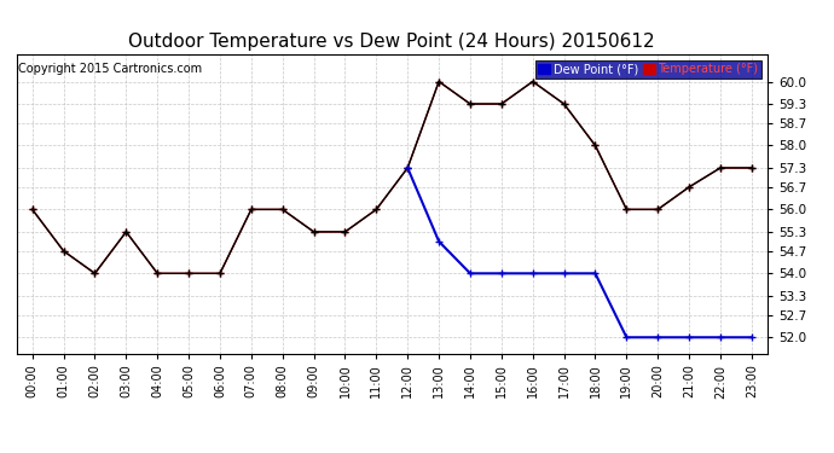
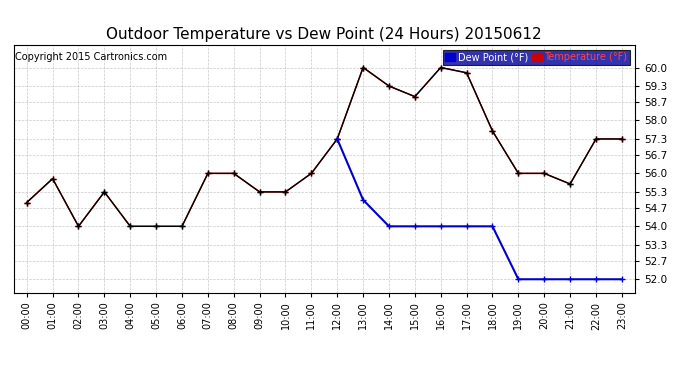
Temperature (°F)/00:00: 56.0 -> 54.9
Temperature (°F)/01:00: 54.7 -> 55.8
Temperature (°F)/15:00: 59.3 -> 58.9
Temperature (°F)/17:00: 59.3 -> 59.8
Temperature (°F)/18:00: 58.0 -> 57.6
Temperature (°F)/21:00: 56.7 -> 55.6
